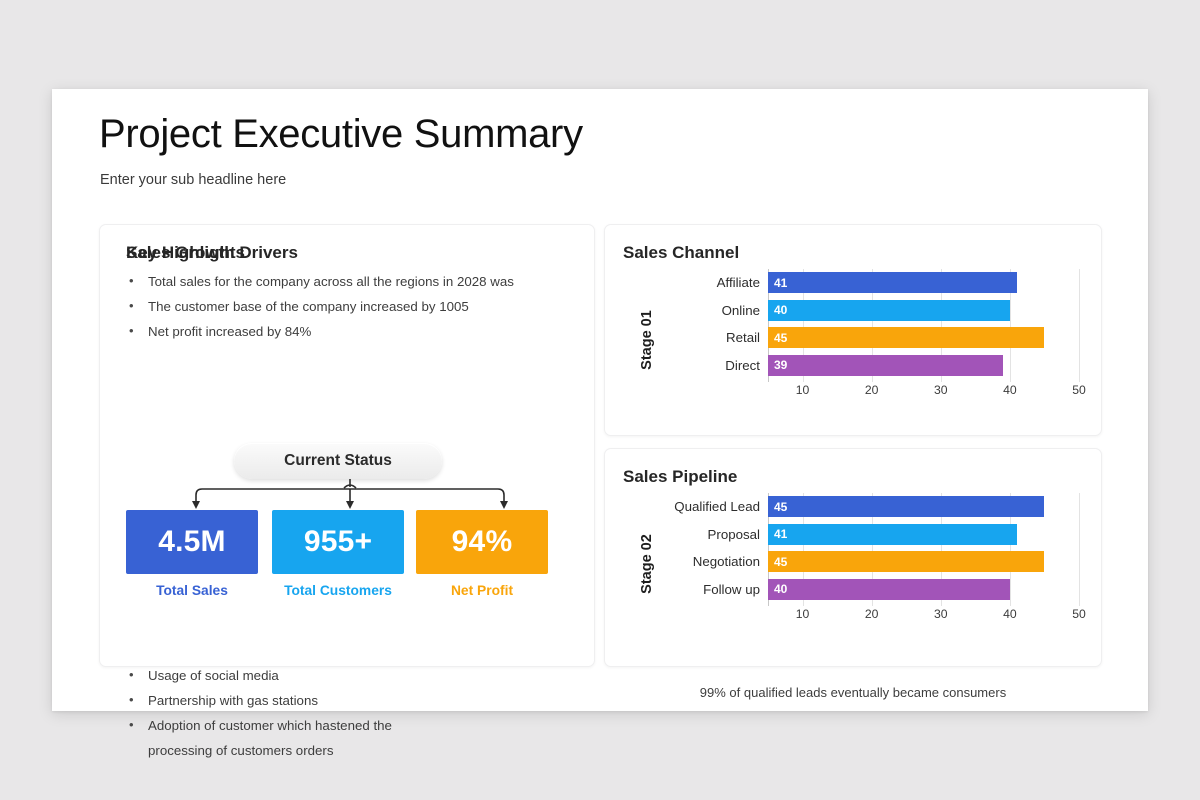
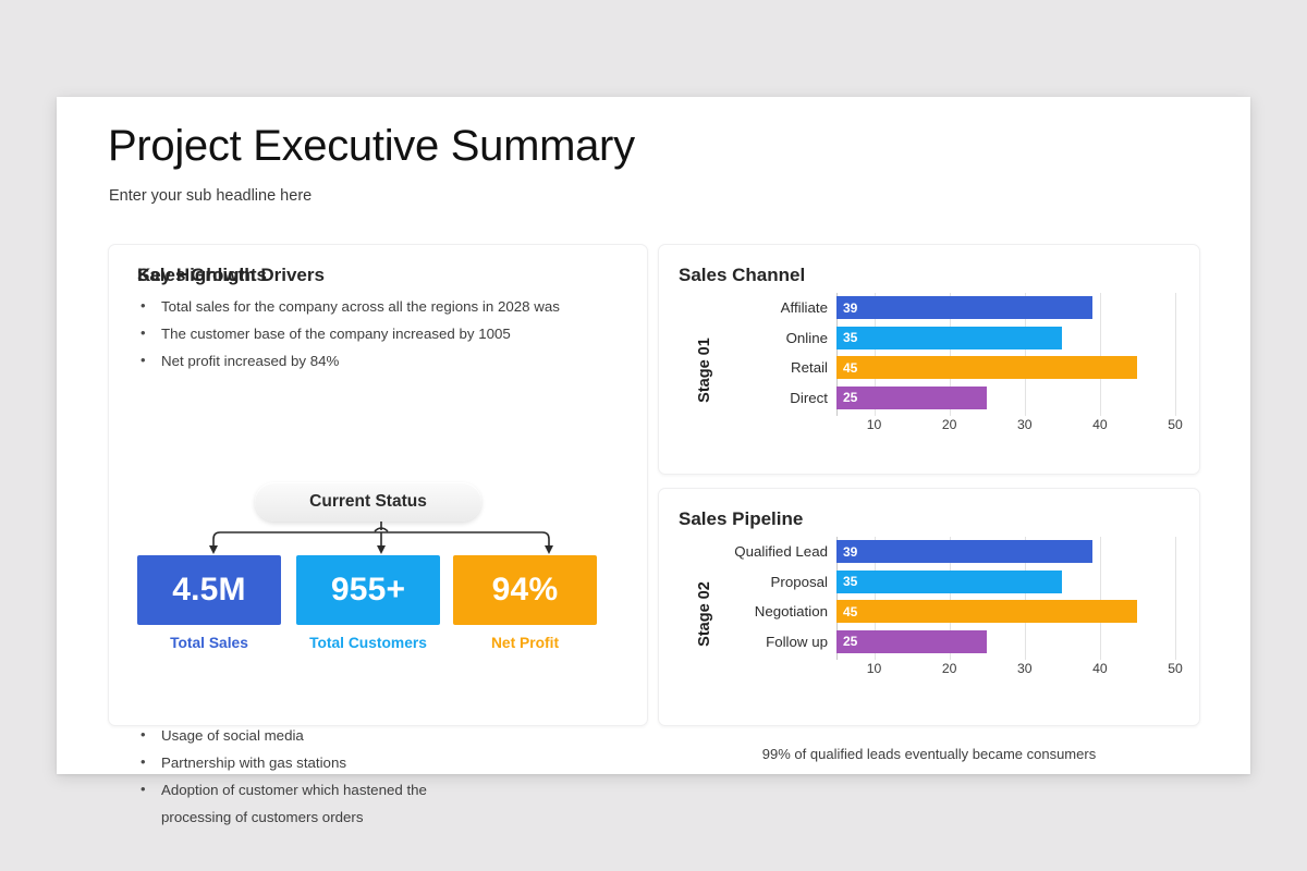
Sales Channel/Affiliate: 41 -> 39
Sales Channel/Online: 40 -> 35
Sales Channel/Direct: 39 -> 25
Sales Pipeline/Qualified Lead: 45 -> 39
Sales Pipeline/Proposal: 41 -> 35
Sales Pipeline/Follow up: 40 -> 25
